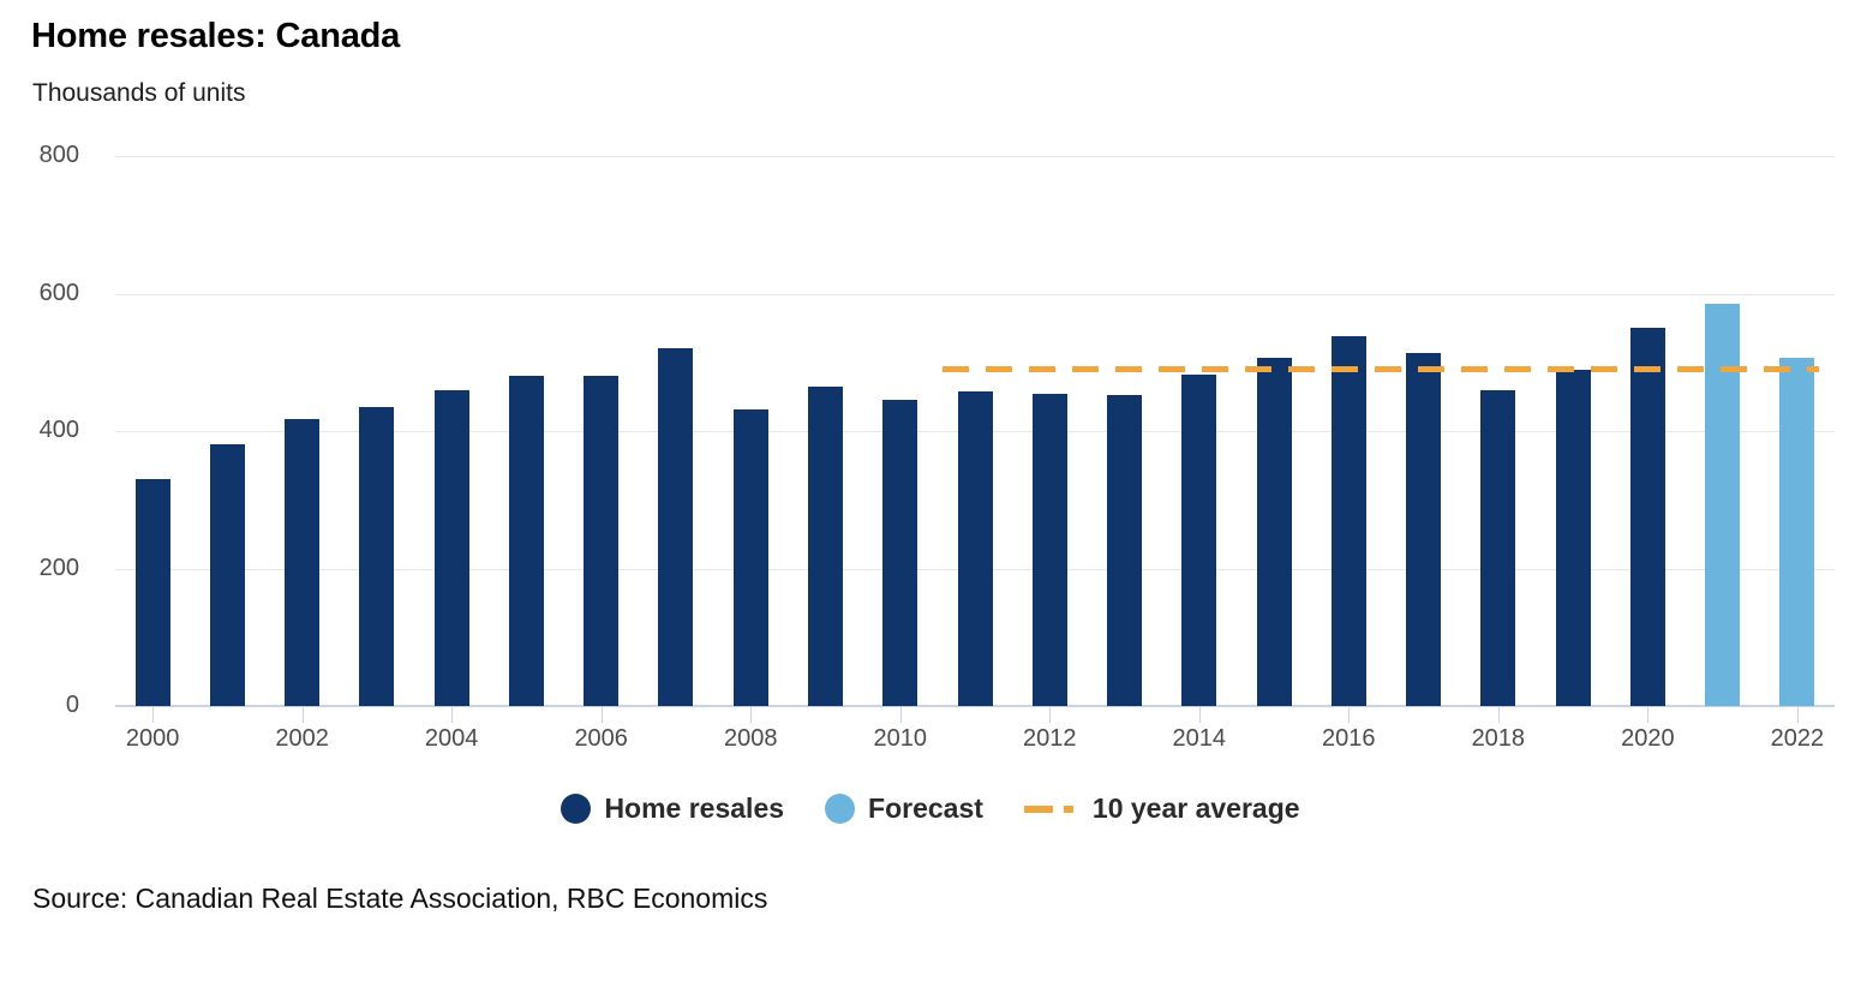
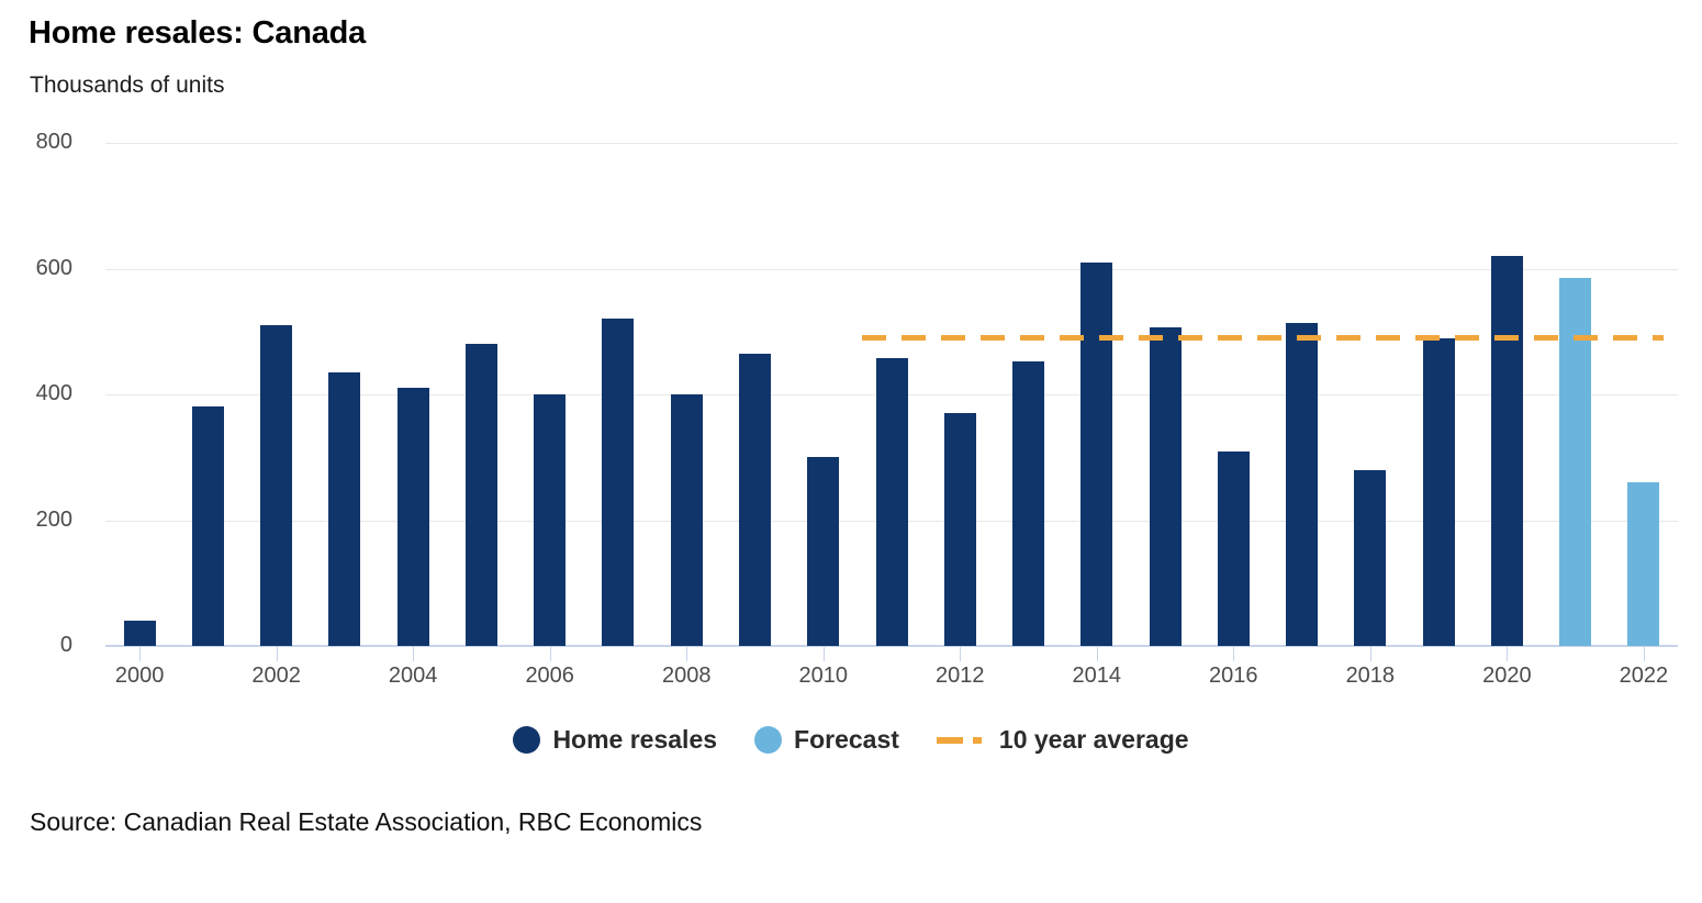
Home resales/2000: 330 -> 40
Home resales/2002: 420 -> 510
Home resales/2004: 460 -> 410
Home resales/2006: 480 -> 400
Home resales/2008: 430 -> 400
Home resales/2010: 450 -> 300
Home resales/2012: 450 -> 370
Home resales/2014: 480 -> 610
Home resales/2016: 540 -> 310
Home resales/2018: 460 -> 280
Home resales/2020: 550 -> 620
Forecast/2022: 510 -> 260
